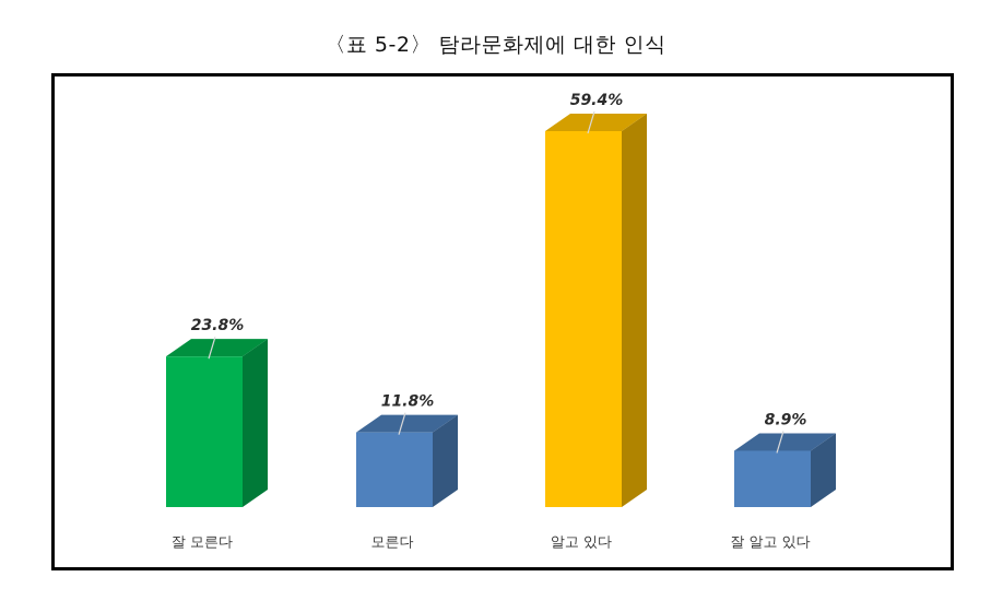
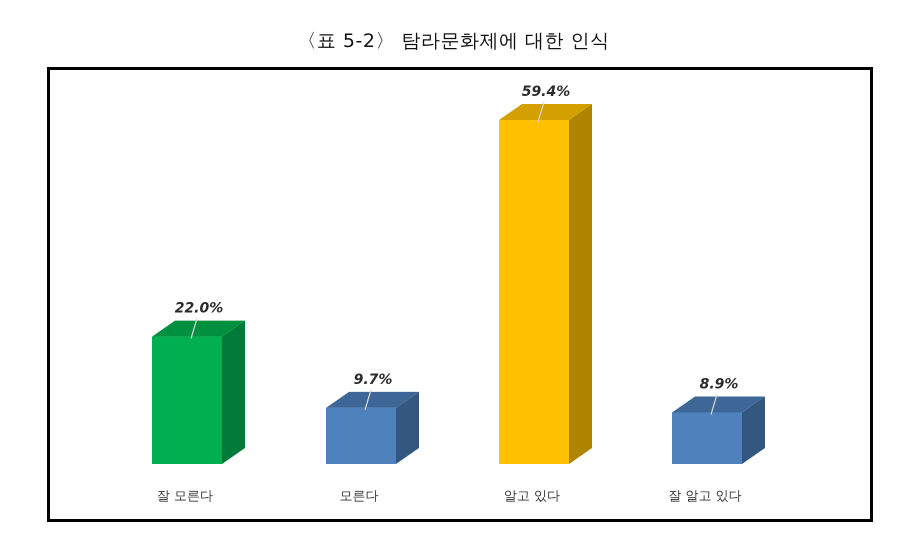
잘 모른다: 23.8% -> 22.0%
모른다: 11.8% -> 9.7%
